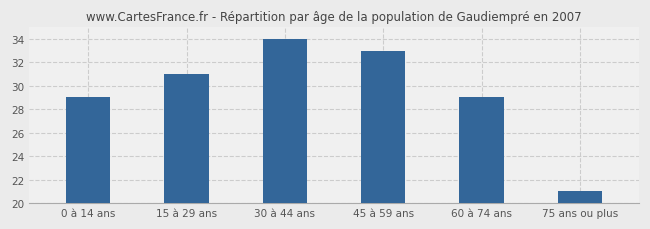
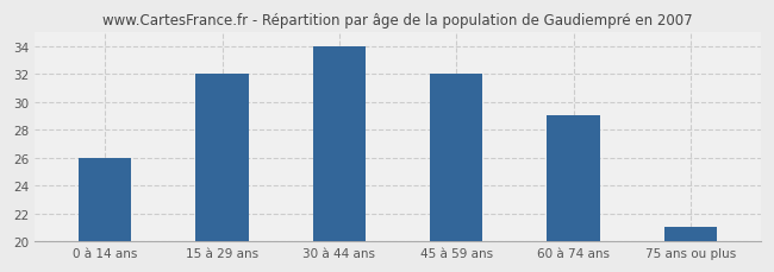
0 à 14 ans: 29 -> 26
15 à 29 ans: 31 -> 32
45 à 59 ans: 33 -> 32
